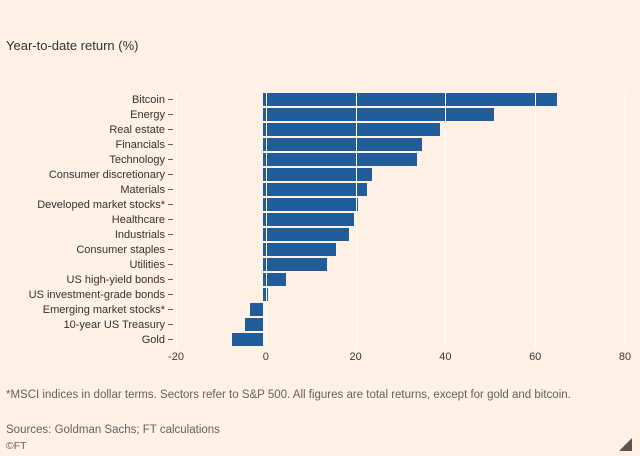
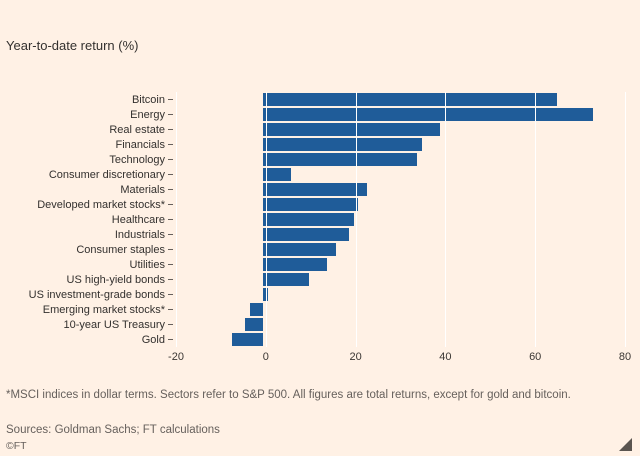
Energy: 51 -> 73
Consumer discretionary: 24 -> 6
US high-yield bonds: 5 -> 10
